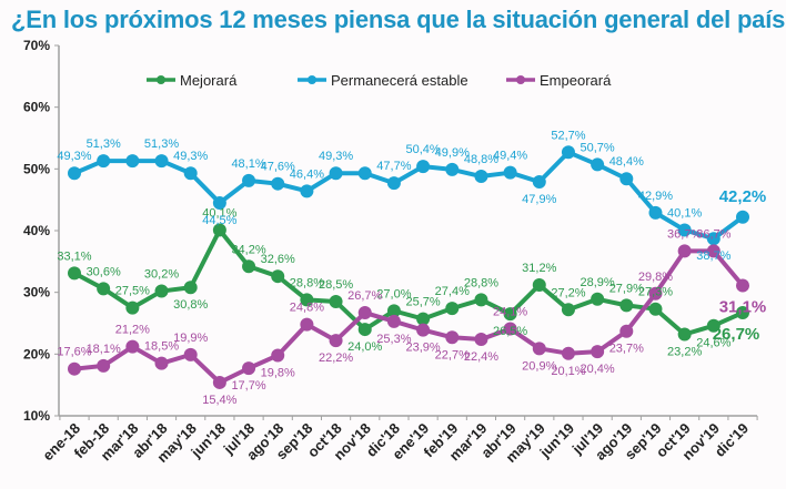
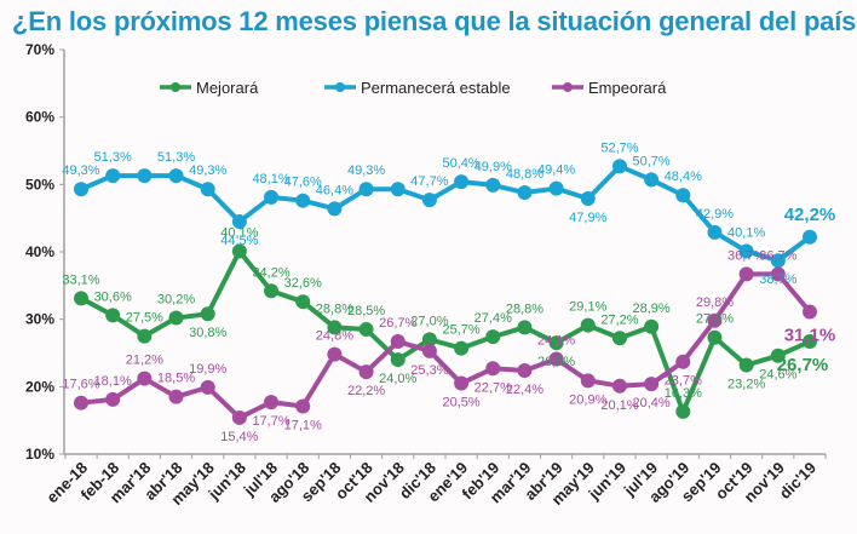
Empeorará/ago'18: 19,8% -> 17,1%
Empeorará/ene'19: 23,9% -> 20,5%
Mejorará/may'19: 31,2% -> 29,1%
Mejorará/ago'19: 27,9% -> 16,3%
